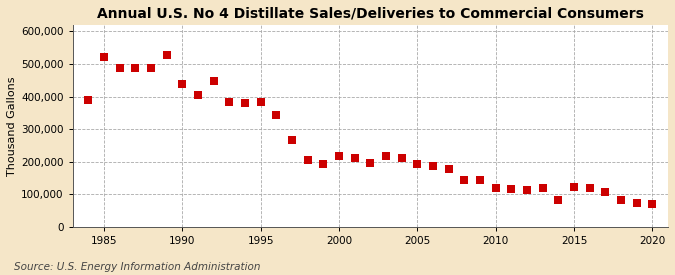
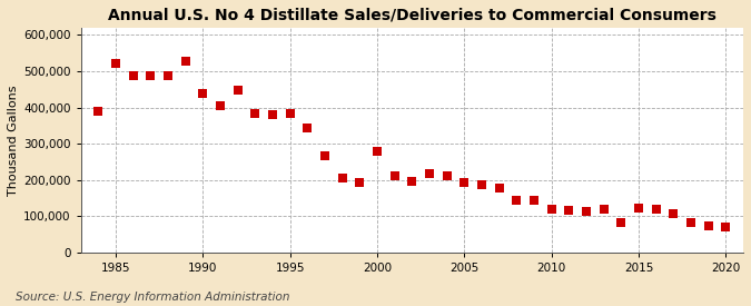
2000: 218,000 -> 280,000
